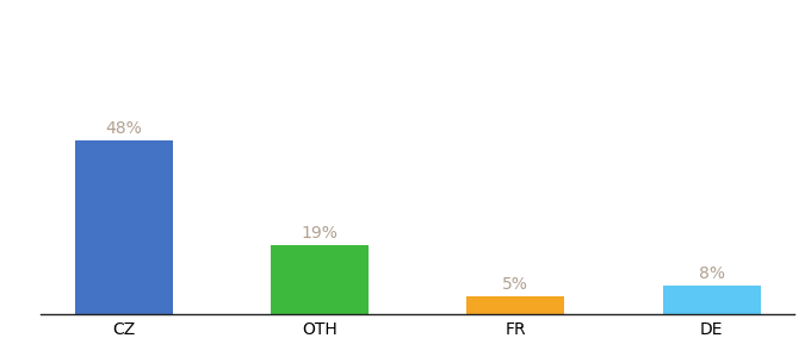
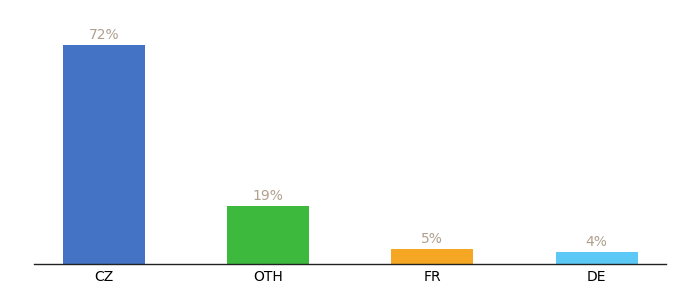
CZ: 48% -> 72%
DE: 8% -> 4%
